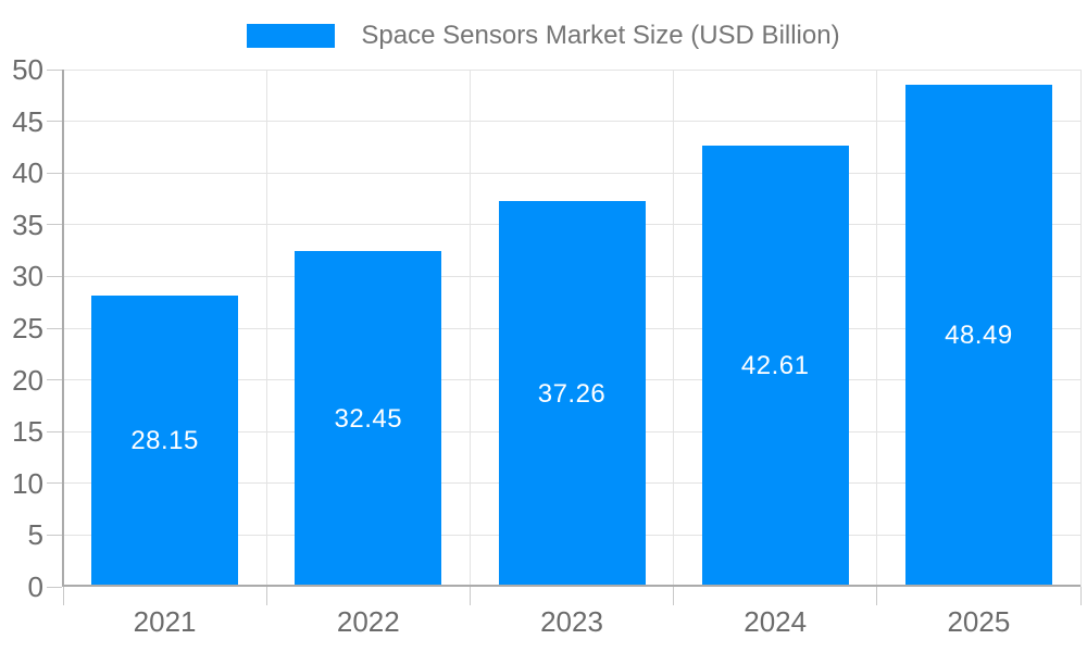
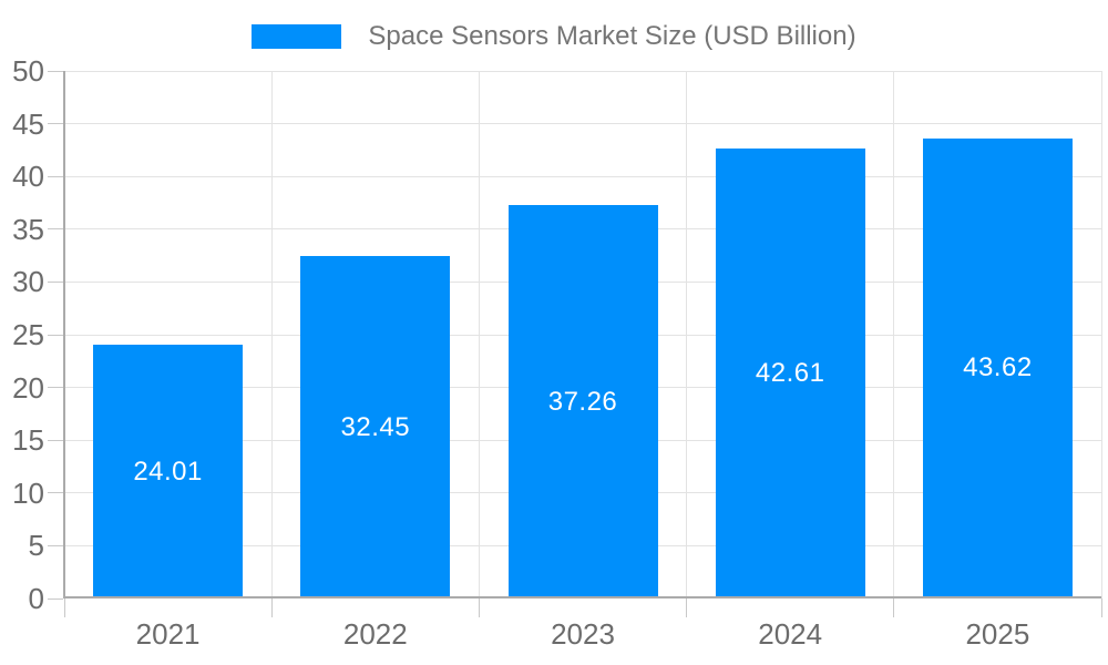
2021: 28.15 -> 24.01
2025: 48.49 -> 43.62
